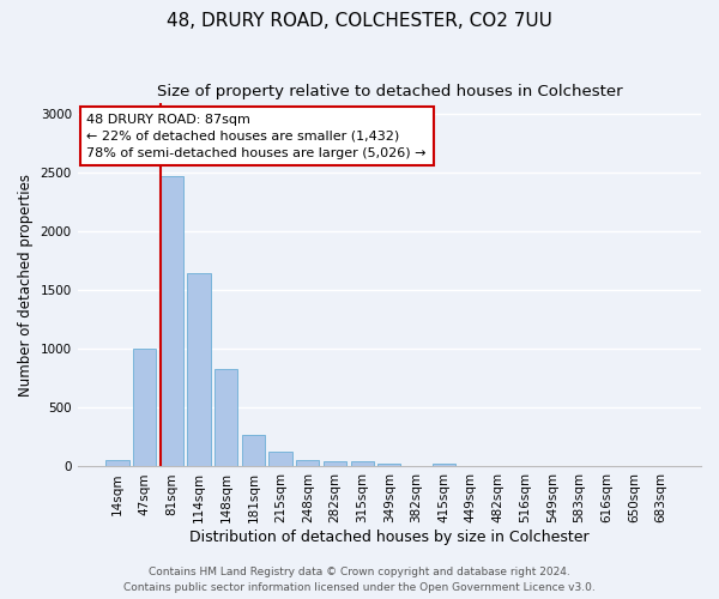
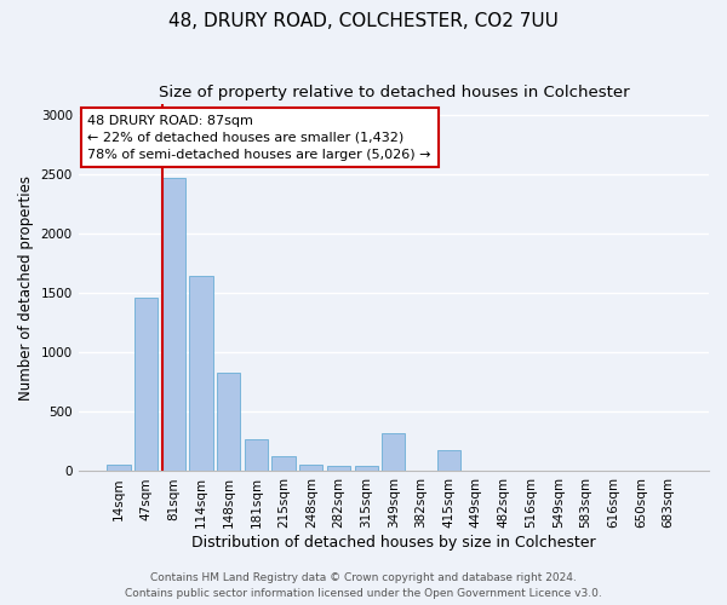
47sqm: 1000 -> 1460
349sqm: 30 -> 320
415sqm: 20 -> 180
